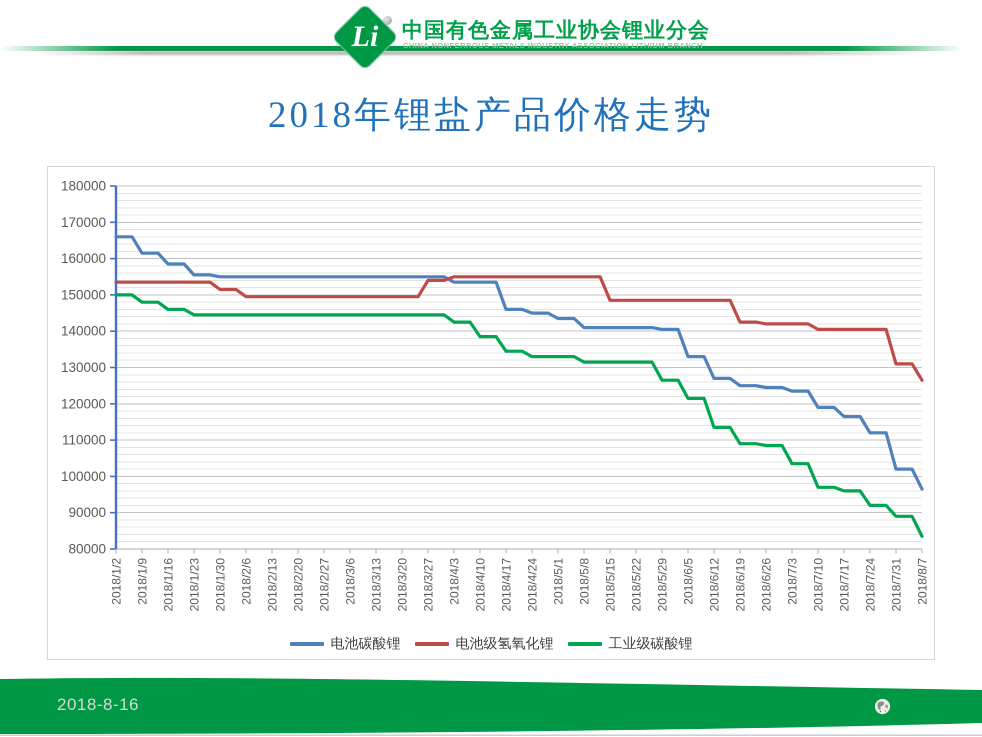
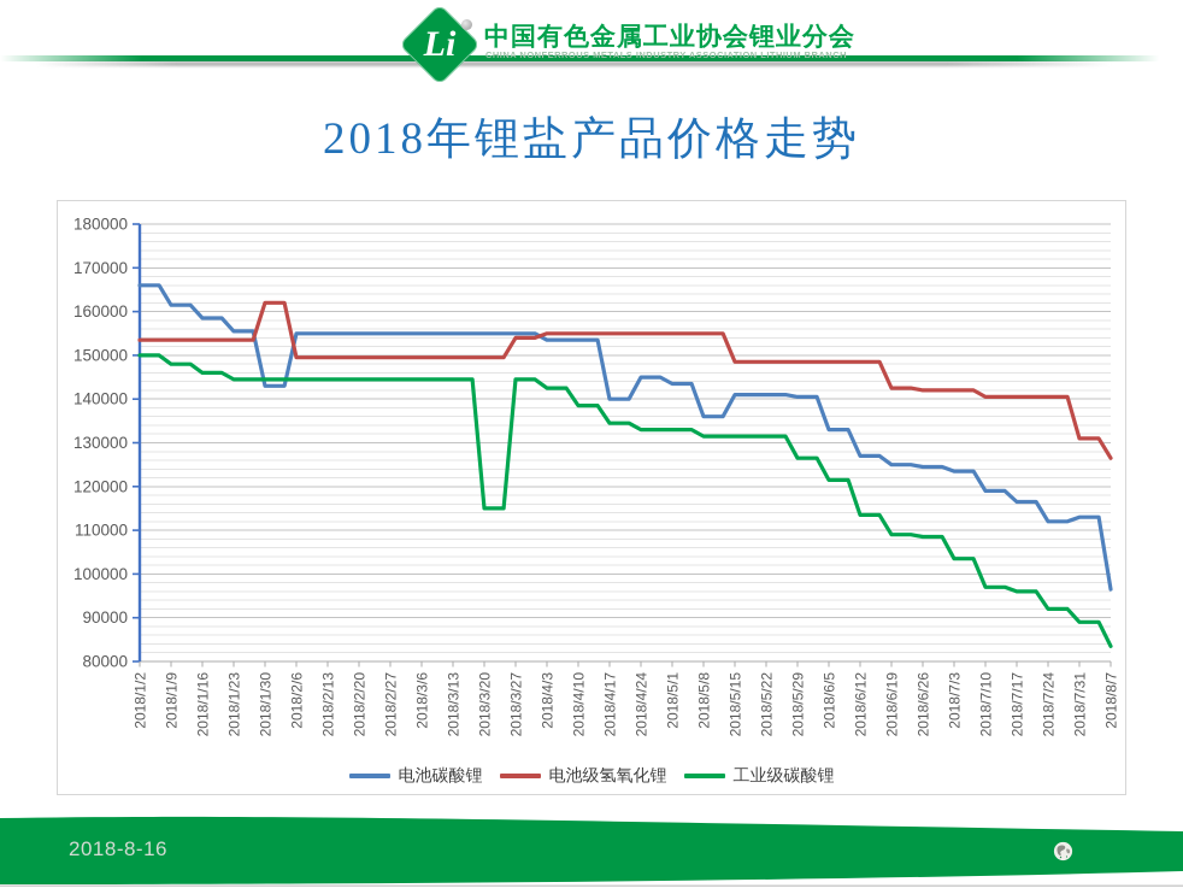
电池碳酸锂/2018/1/30: 155000 -> 143000
电池级氢氧化锂/2018/1/30: 152000 -> 162000
工业级碳酸锂/2018/3/20: 144000 -> 115000
电池碳酸锂/2018/4/17: 146000 -> 140000
电池碳酸锂/2018/5/8: 141000 -> 136000
电池碳酸锂/2018/7/31: 102000 -> 113000
